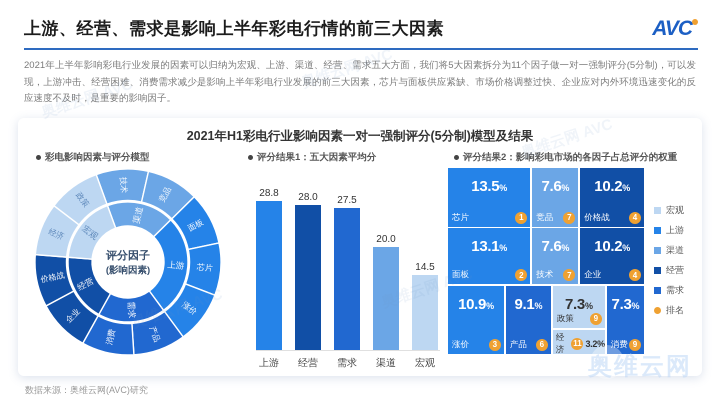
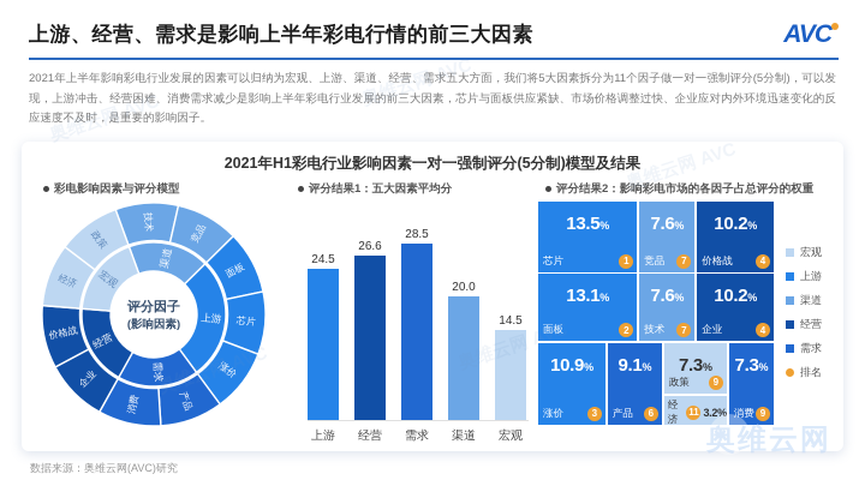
评分结果1：五大因素平均分/上游: 28.8 -> 24.5
评分结果1：五大因素平均分/经营: 28.0 -> 26.6
评分结果1：五大因素平均分/需求: 27.5 -> 28.5
